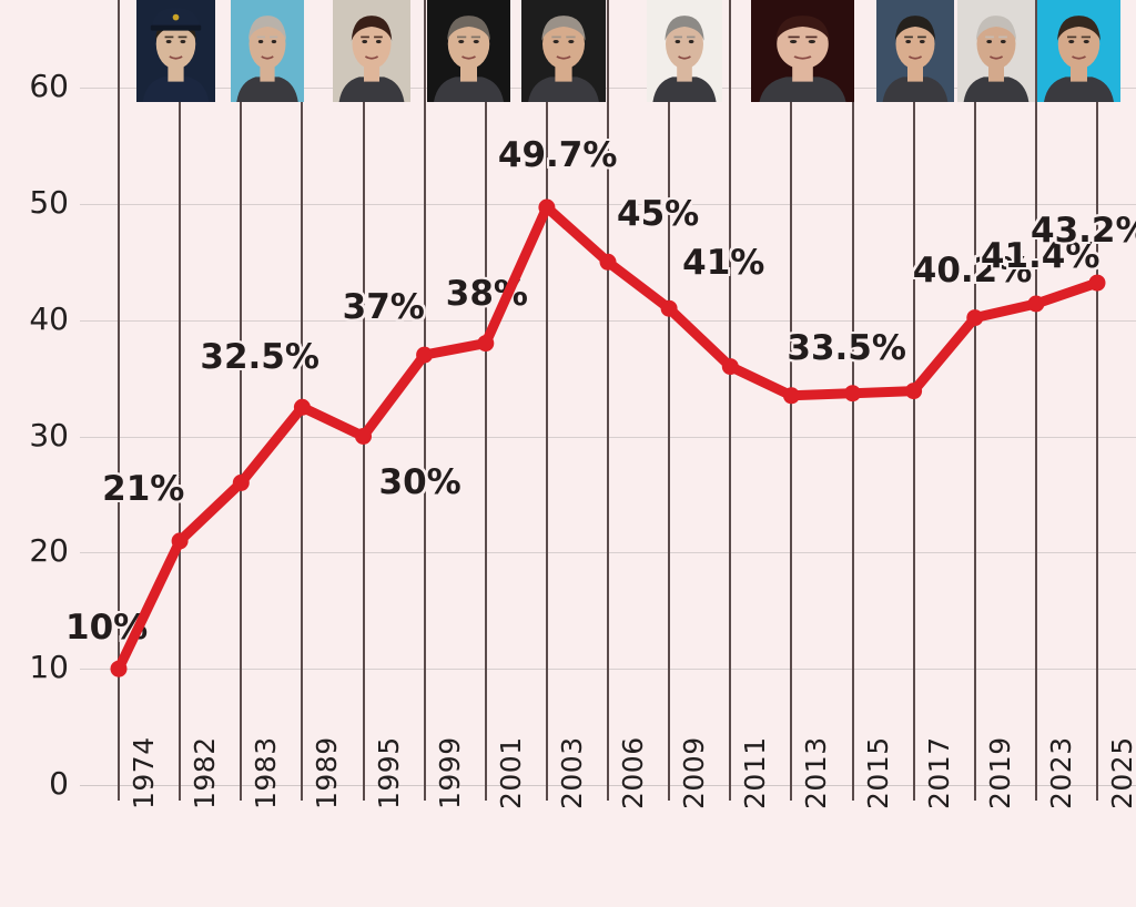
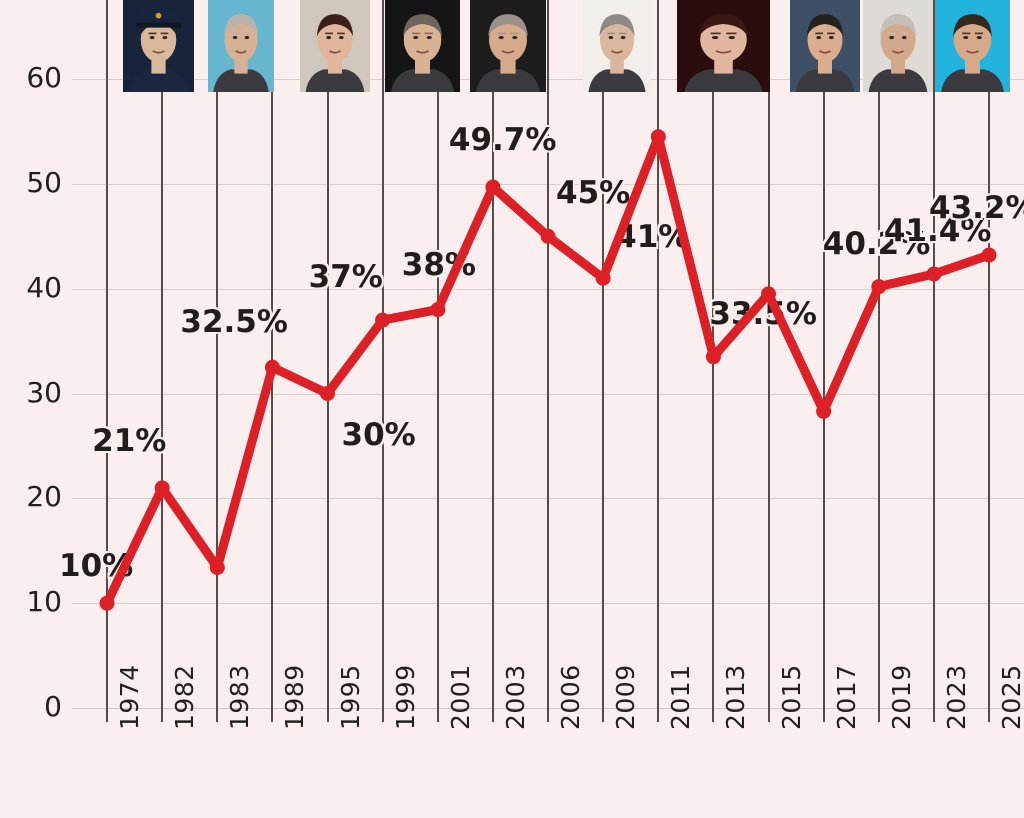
1983: 26.0 -> 13.4
2011: 36.0 -> 54.5
2015: 33.7 -> 39.5
2017: 33.9 -> 28.3
